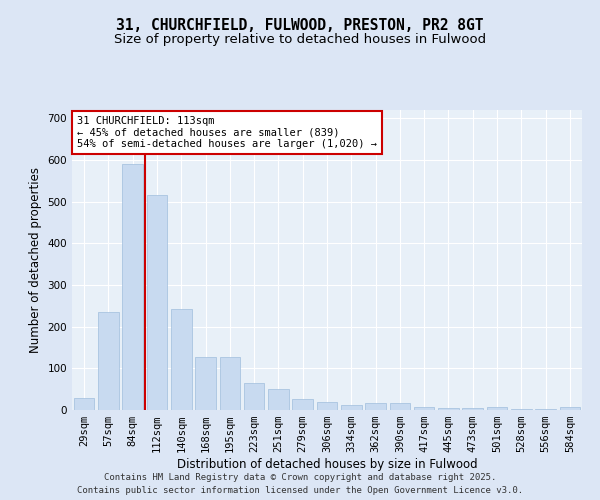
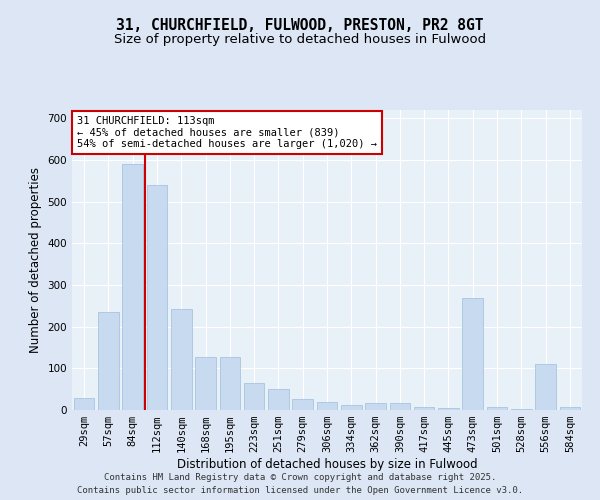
112sqm: 515 -> 540
473sqm: 5 -> 270
556sqm: 2 -> 110
